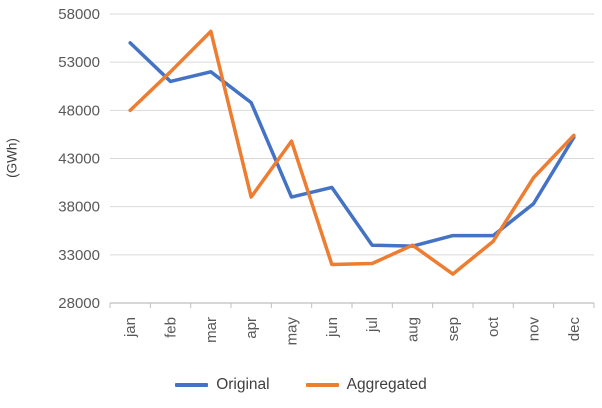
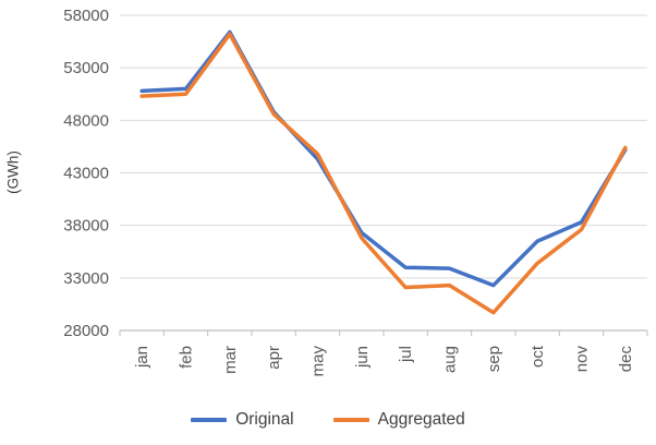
Original/jan: 55000 -> 51000
Aggregated/jan: 48000 -> 50000
Aggregated/feb: 52000 -> 50000
Original/mar: 52000 -> 56000
Aggregated/apr: 39000 -> 49000
Original/may: 39000 -> 44000
Original/jun: 40000 -> 37000
Aggregated/jun: 32000 -> 37000
Aggregated/aug: 34000 -> 32000
Original/sep: 35000 -> 32000
Aggregated/sep: 31000 -> 30000
Original/oct: 35000 -> 36000
Aggregated/nov: 41000 -> 38000
